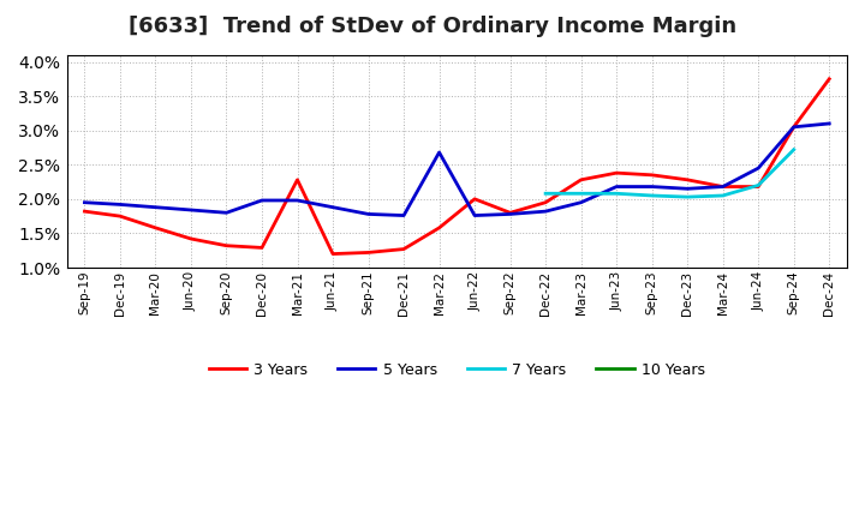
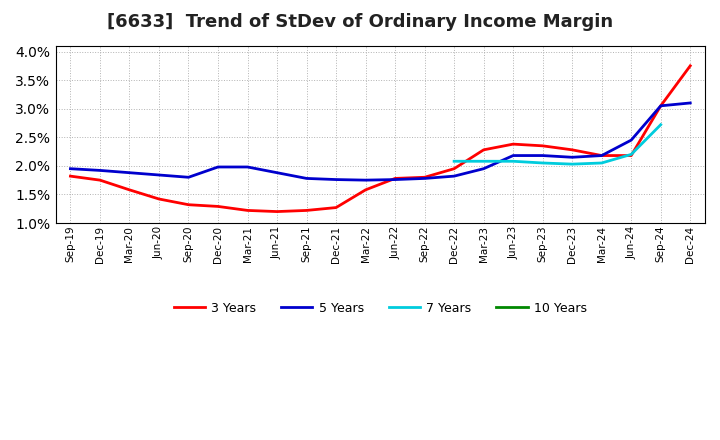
3 Years/Mar-21: 2.28% -> 1.22%
5 Years/Mar-22: 2.68% -> 1.75%
3 Years/Jun-22: 2.00% -> 1.78%
